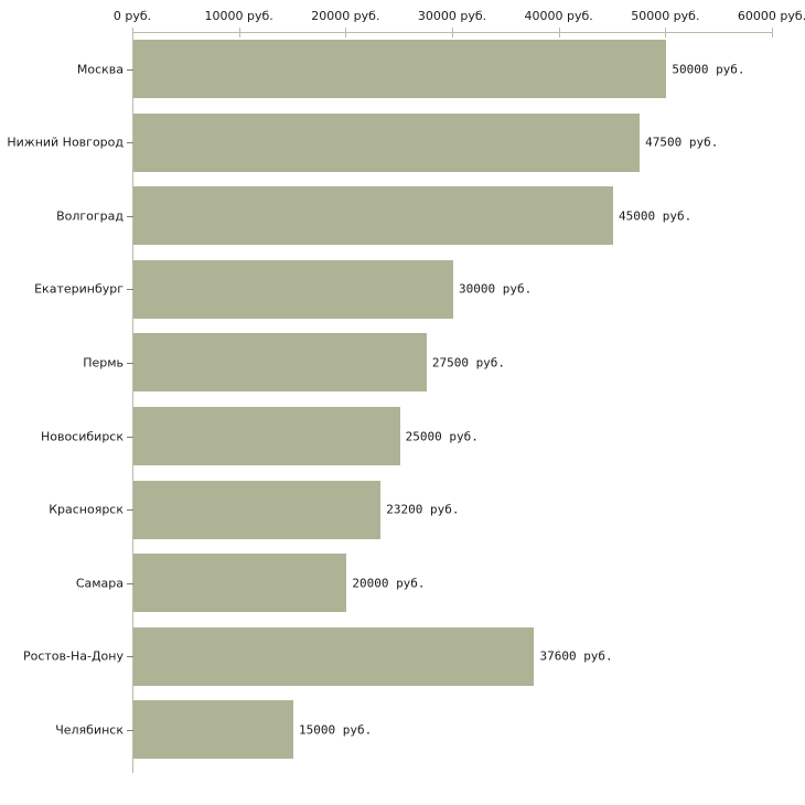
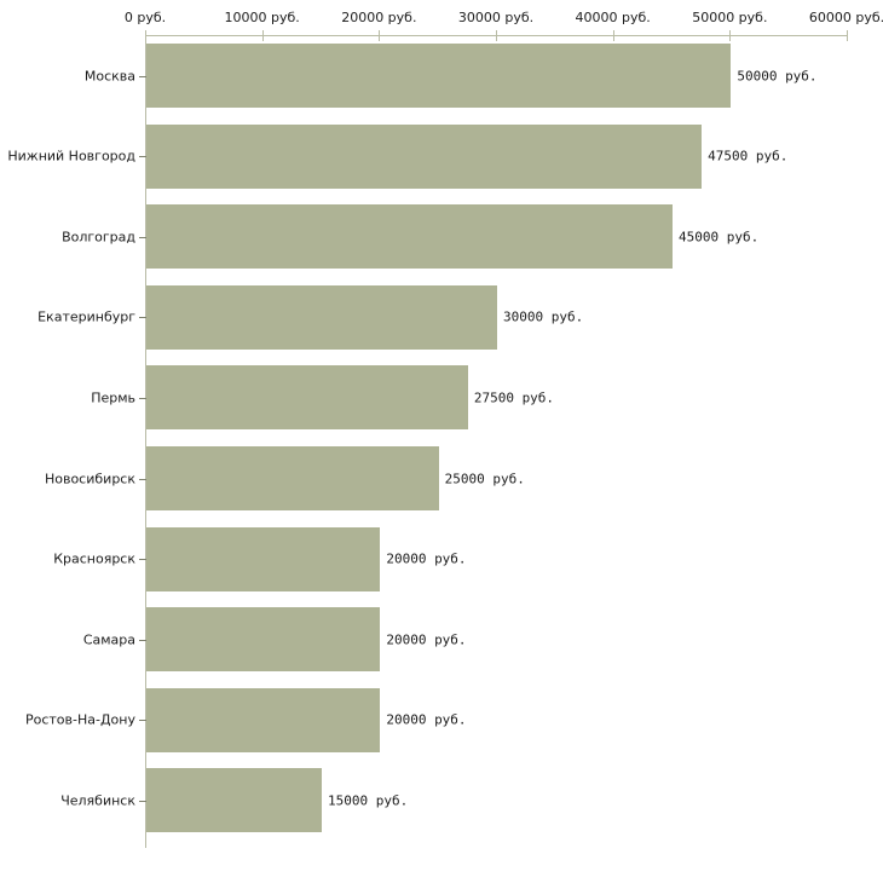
Красноярск: 23200 -> 20000
Ростов-На-Дону: 37600 -> 20000
